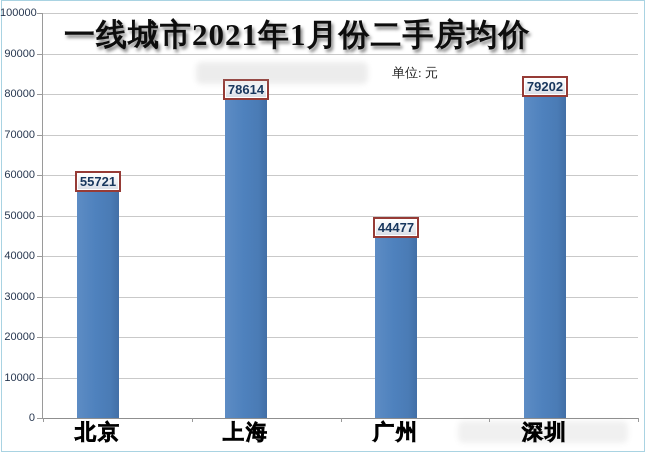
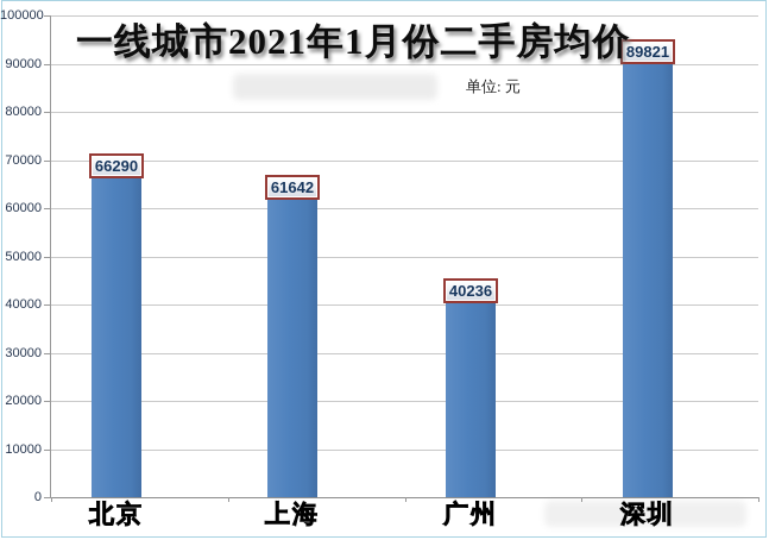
北京: 55721 -> 66290
上海: 78614 -> 61642
广州: 44477 -> 40236
深圳: 79202 -> 89821
